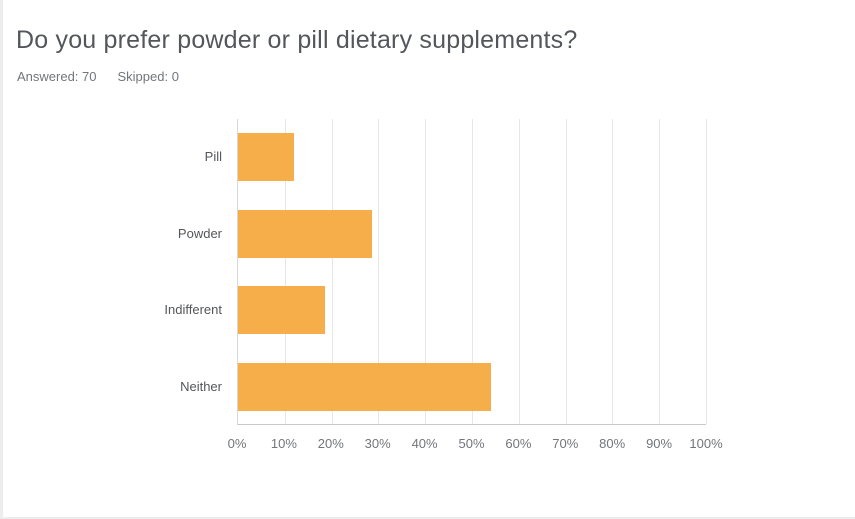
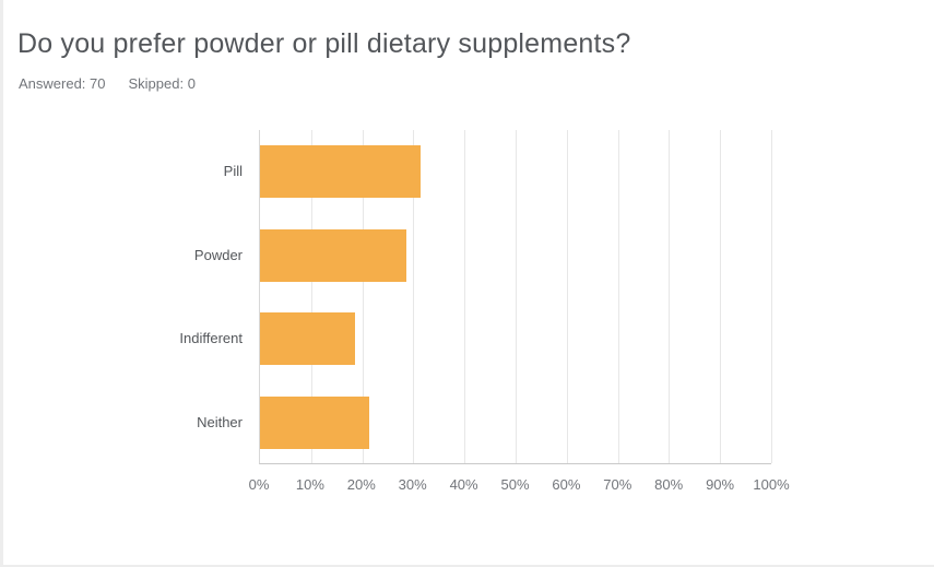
Pill: 12% -> 31%
Neither: 54% -> 21%
